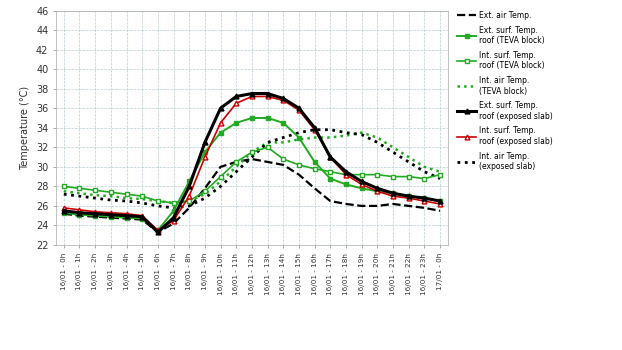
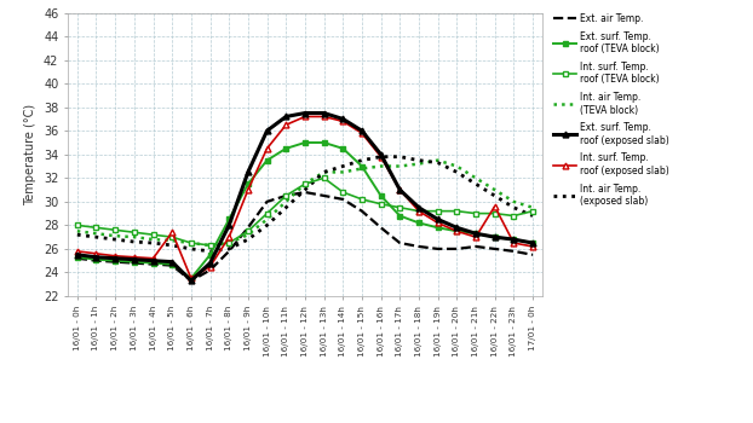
Int. surf. Temp. roof (exposed slab)/16/01 - 5h: 25.0 -> 27.4
Int. surf. Temp. roof (exposed slab)/16/01 - 22h: 26.8 -> 29.6
